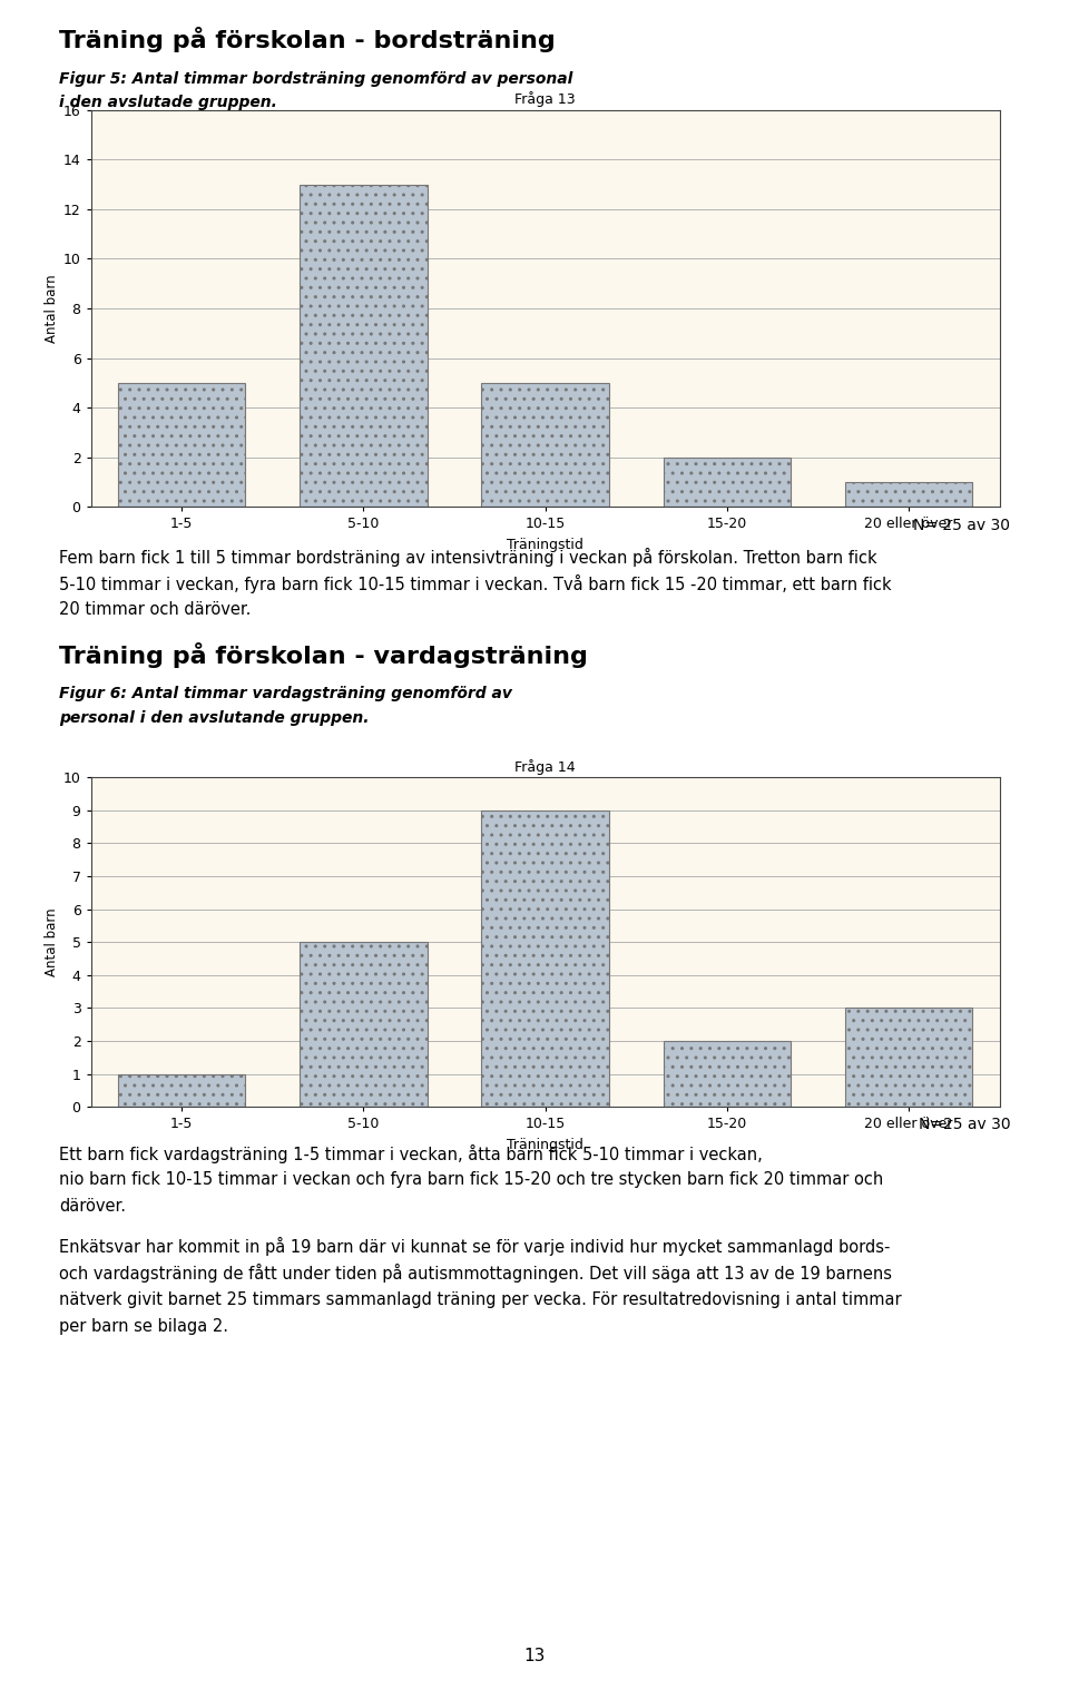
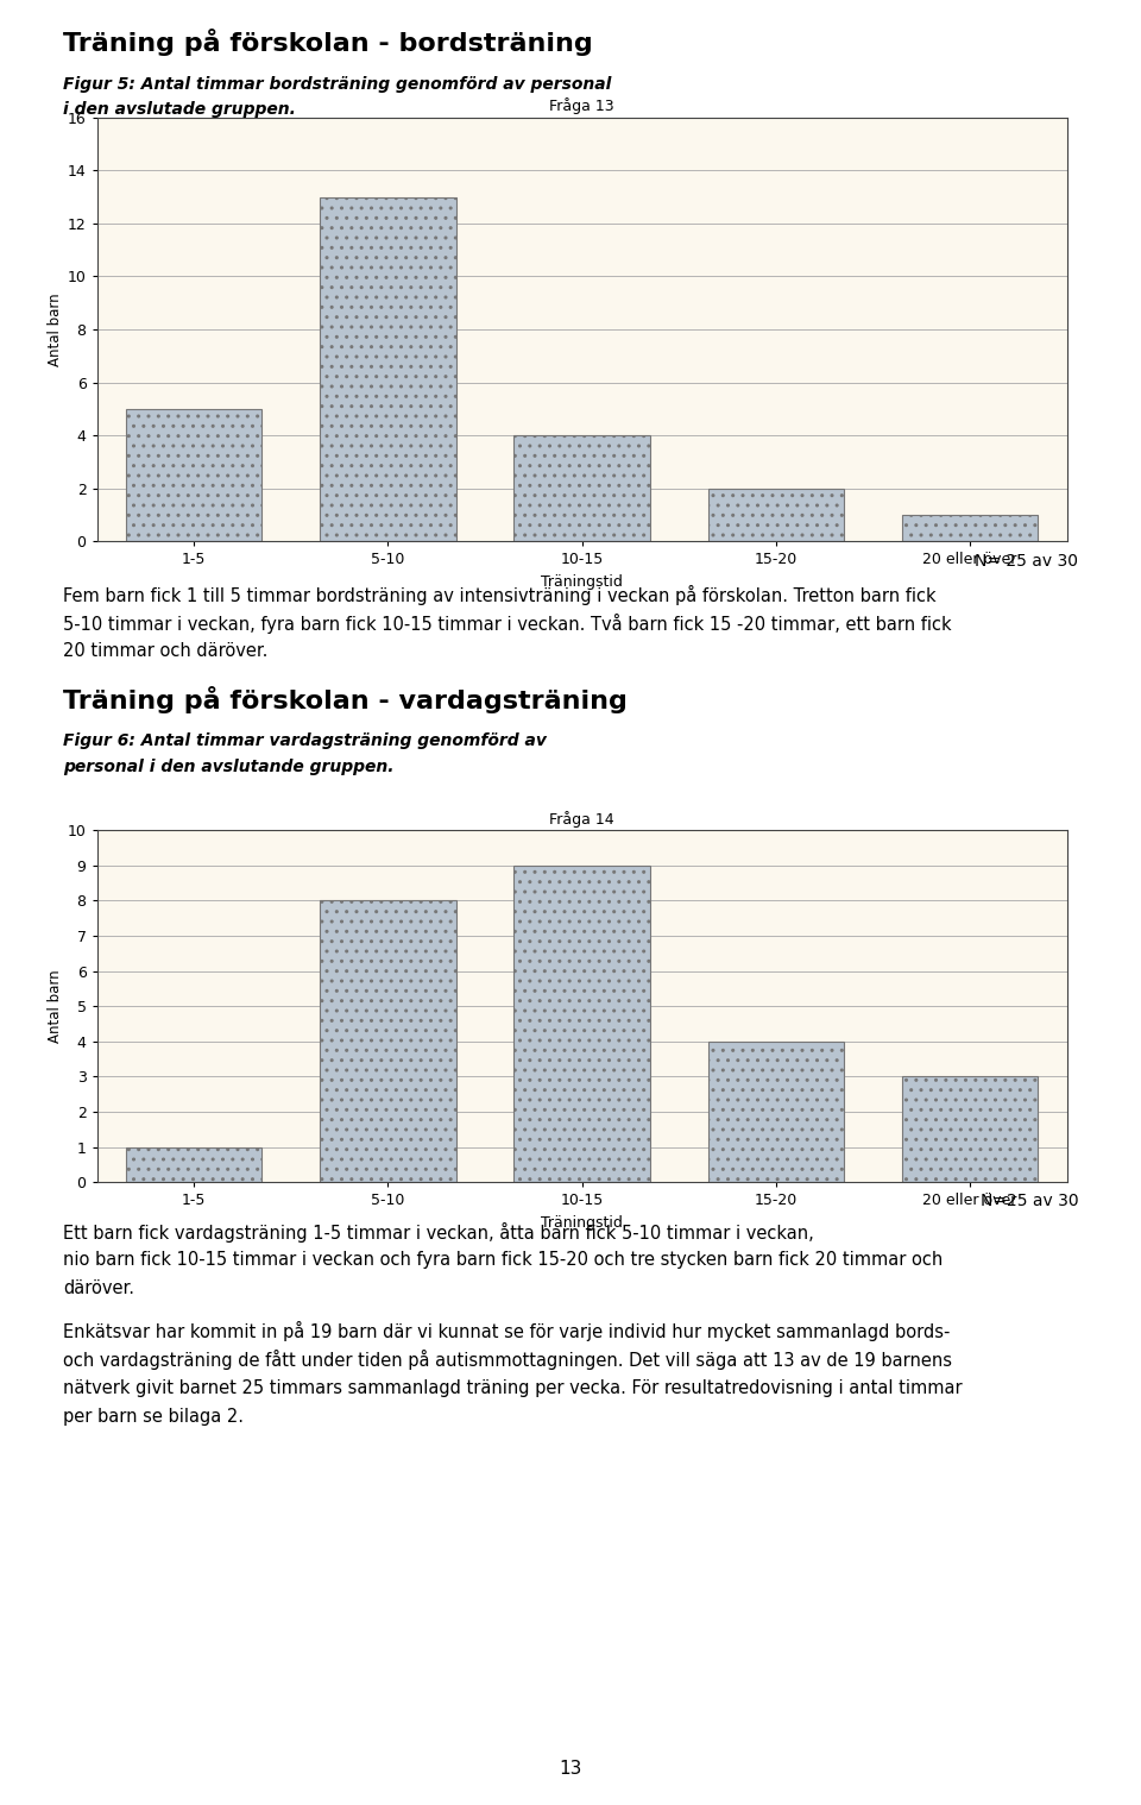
Fråga 13/10-15: 5 -> 4
Fråga 14/5-10: 5 -> 8
Fråga 14/15-20: 2 -> 4
